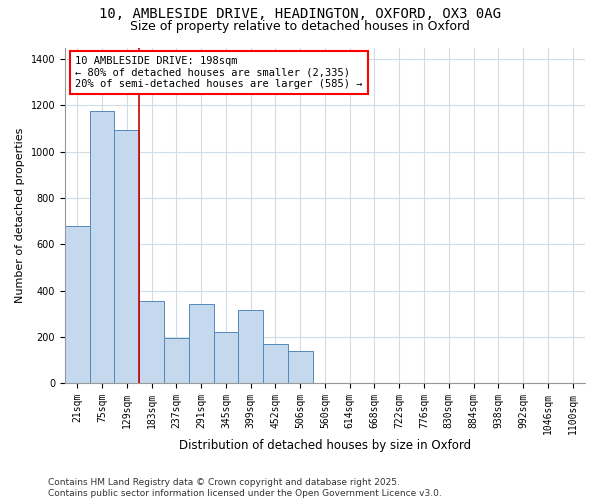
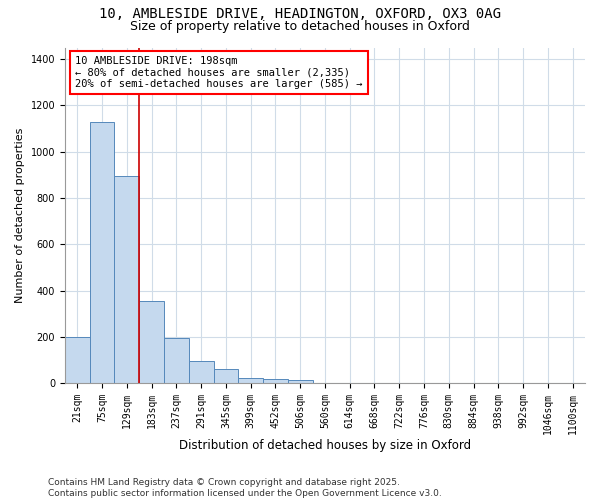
21sqm: 680 -> 200
75sqm: 1175 -> 1130
129sqm: 1095 -> 895
291sqm: 340 -> 95
345sqm: 220 -> 60
399sqm: 315 -> 22
452sqm: 170 -> 18
506sqm: 140 -> 12
